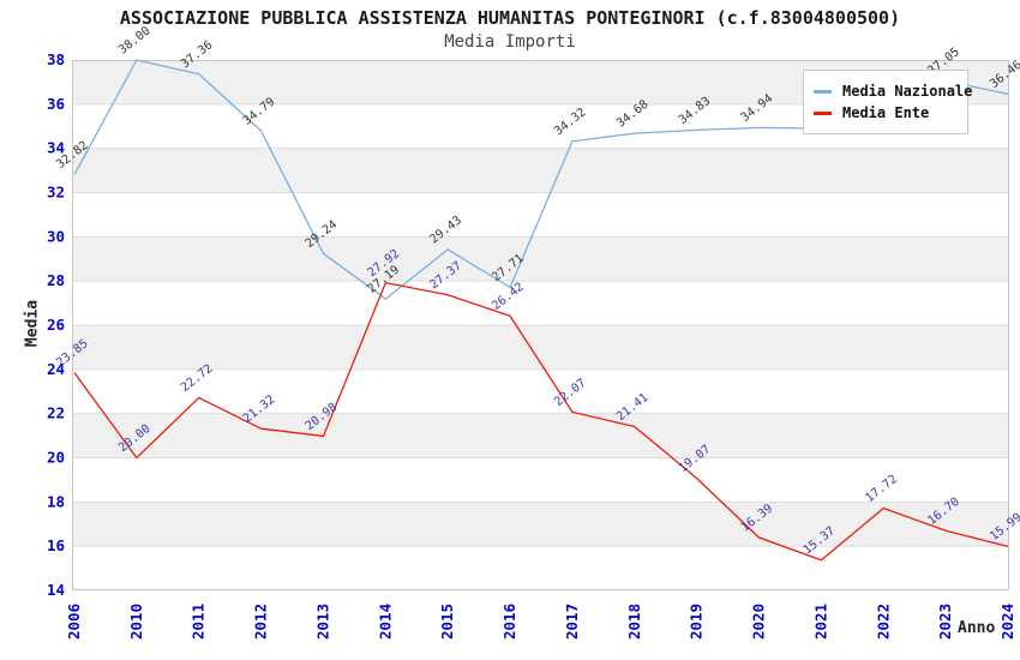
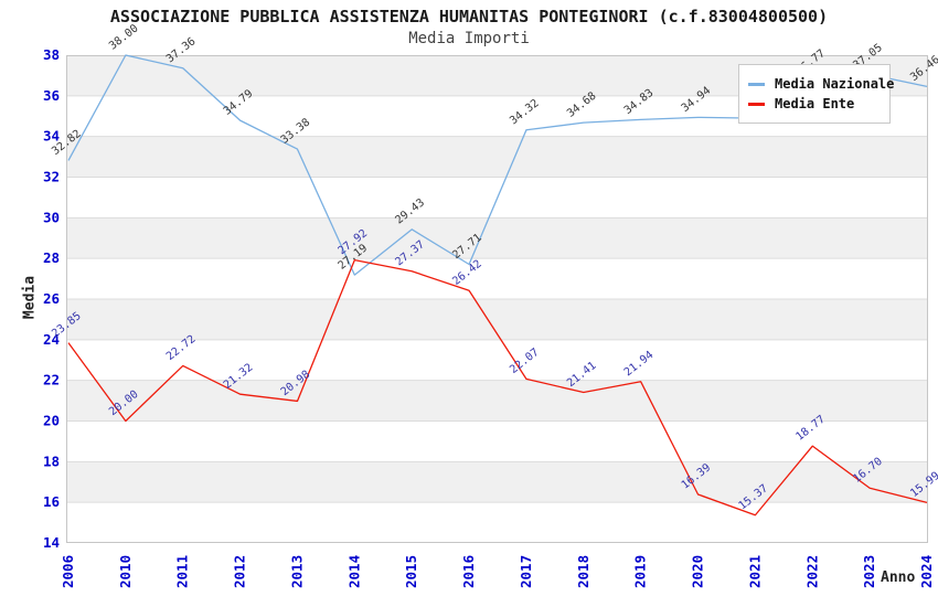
Media Nazionale/2013: 29.24 -> 33.38
Media Ente/2019: 19.07 -> 21.94
Media Nazionale/2022: 35.05 -> 36.77
Media Ente/2022: 17.72 -> 18.77
